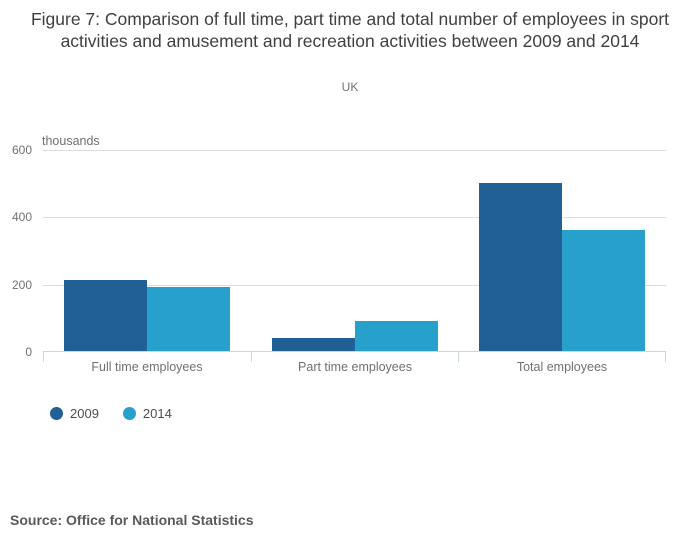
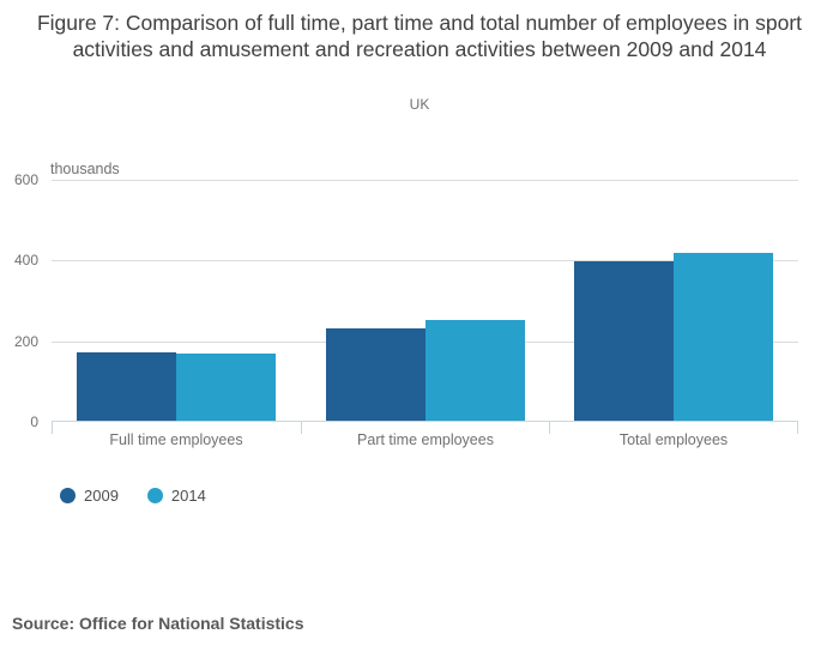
2009/Full time employees: 210 -> 170
2014/Full time employees: 190 -> 160
2009/Part time employees: 40 -> 230
2014/Part time employees: 90 -> 250
2009/Total employees: 500 -> 400
2014/Total employees: 360 -> 420
